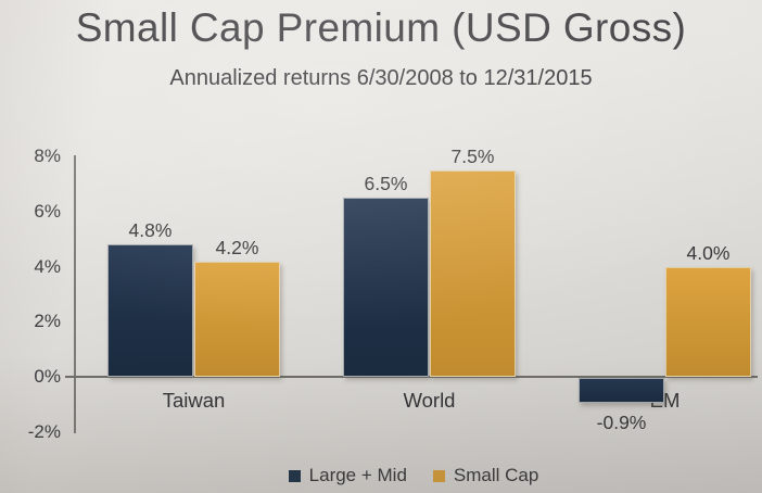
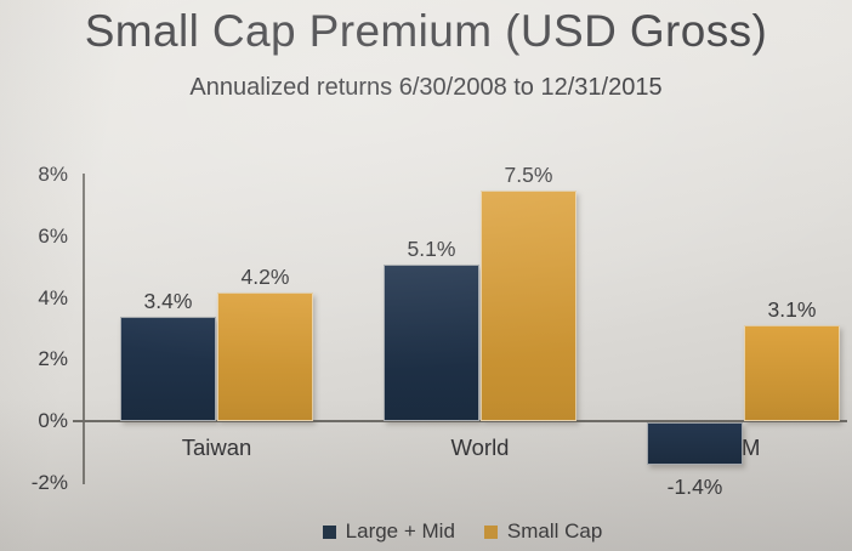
Large + Mid/Taiwan: 4.8% -> 3.4%
Large + Mid/World: 6.5% -> 5.1%
Large + Mid/EM: -0.9% -> -1.4%
Small Cap/EM: 4.0% -> 3.1%
